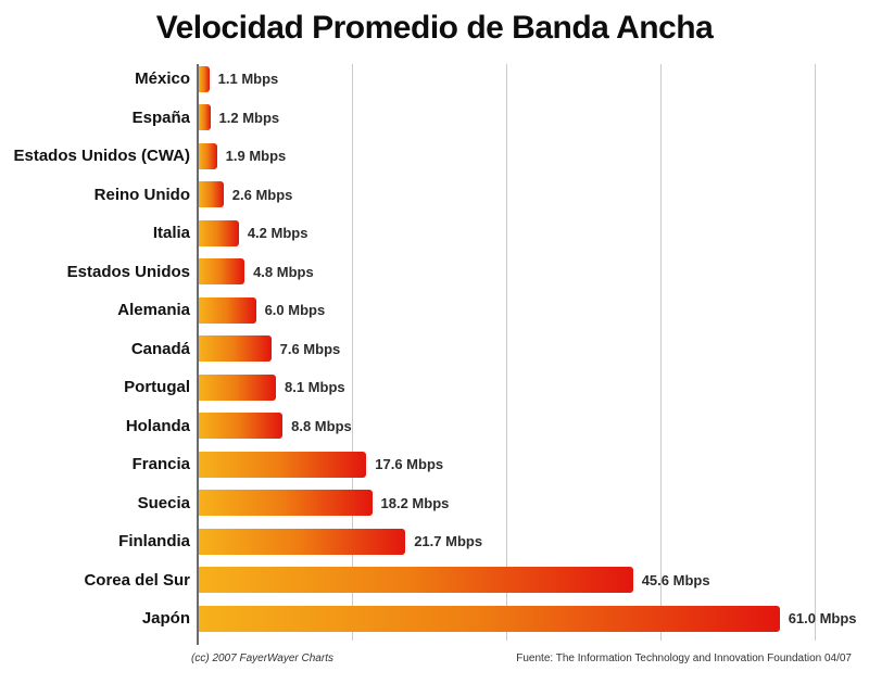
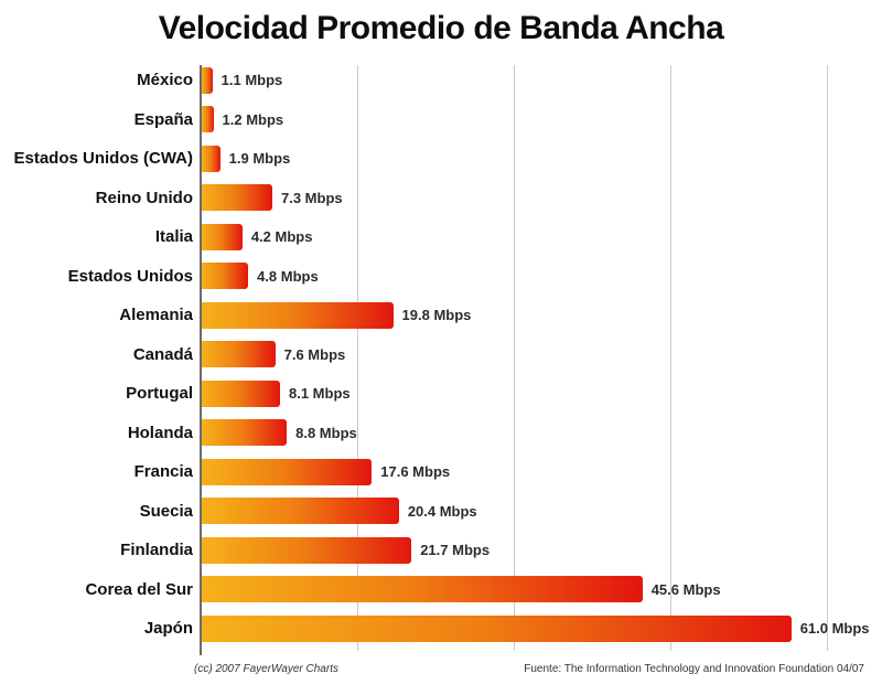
Reino Unido: 2.6 -> 7.3
Alemania: 6.0 -> 19.8
Suecia: 18.2 -> 20.4
